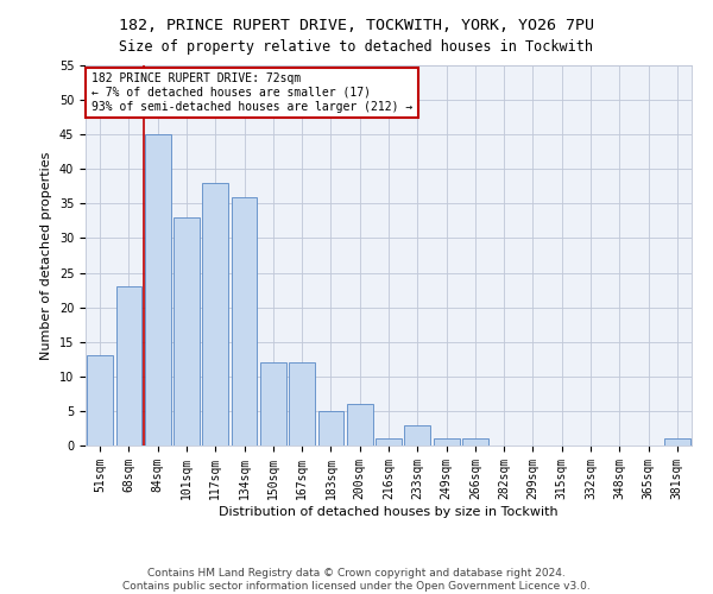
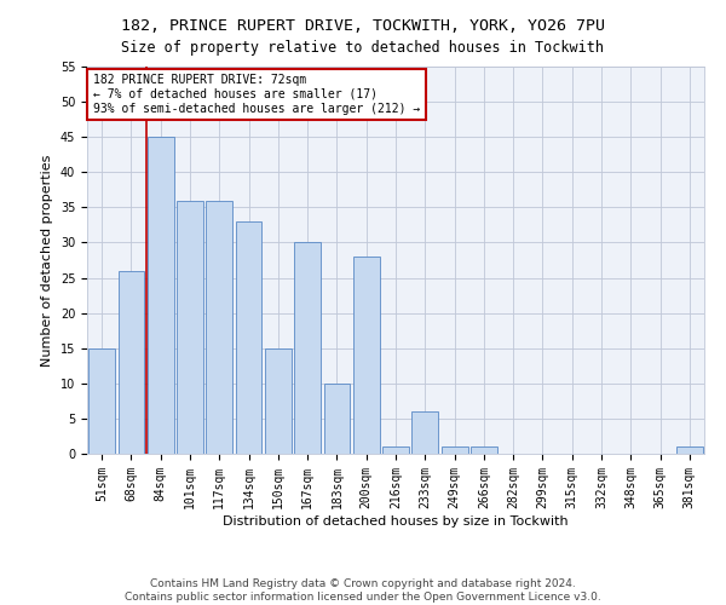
51sqm: 13 -> 15
68sqm: 23 -> 26
101sqm: 33 -> 36
117sqm: 38 -> 36
134sqm: 36 -> 33
150sqm: 12 -> 15
167sqm: 12 -> 30
183sqm: 5 -> 10
200sqm: 6 -> 28
233sqm: 3 -> 6
